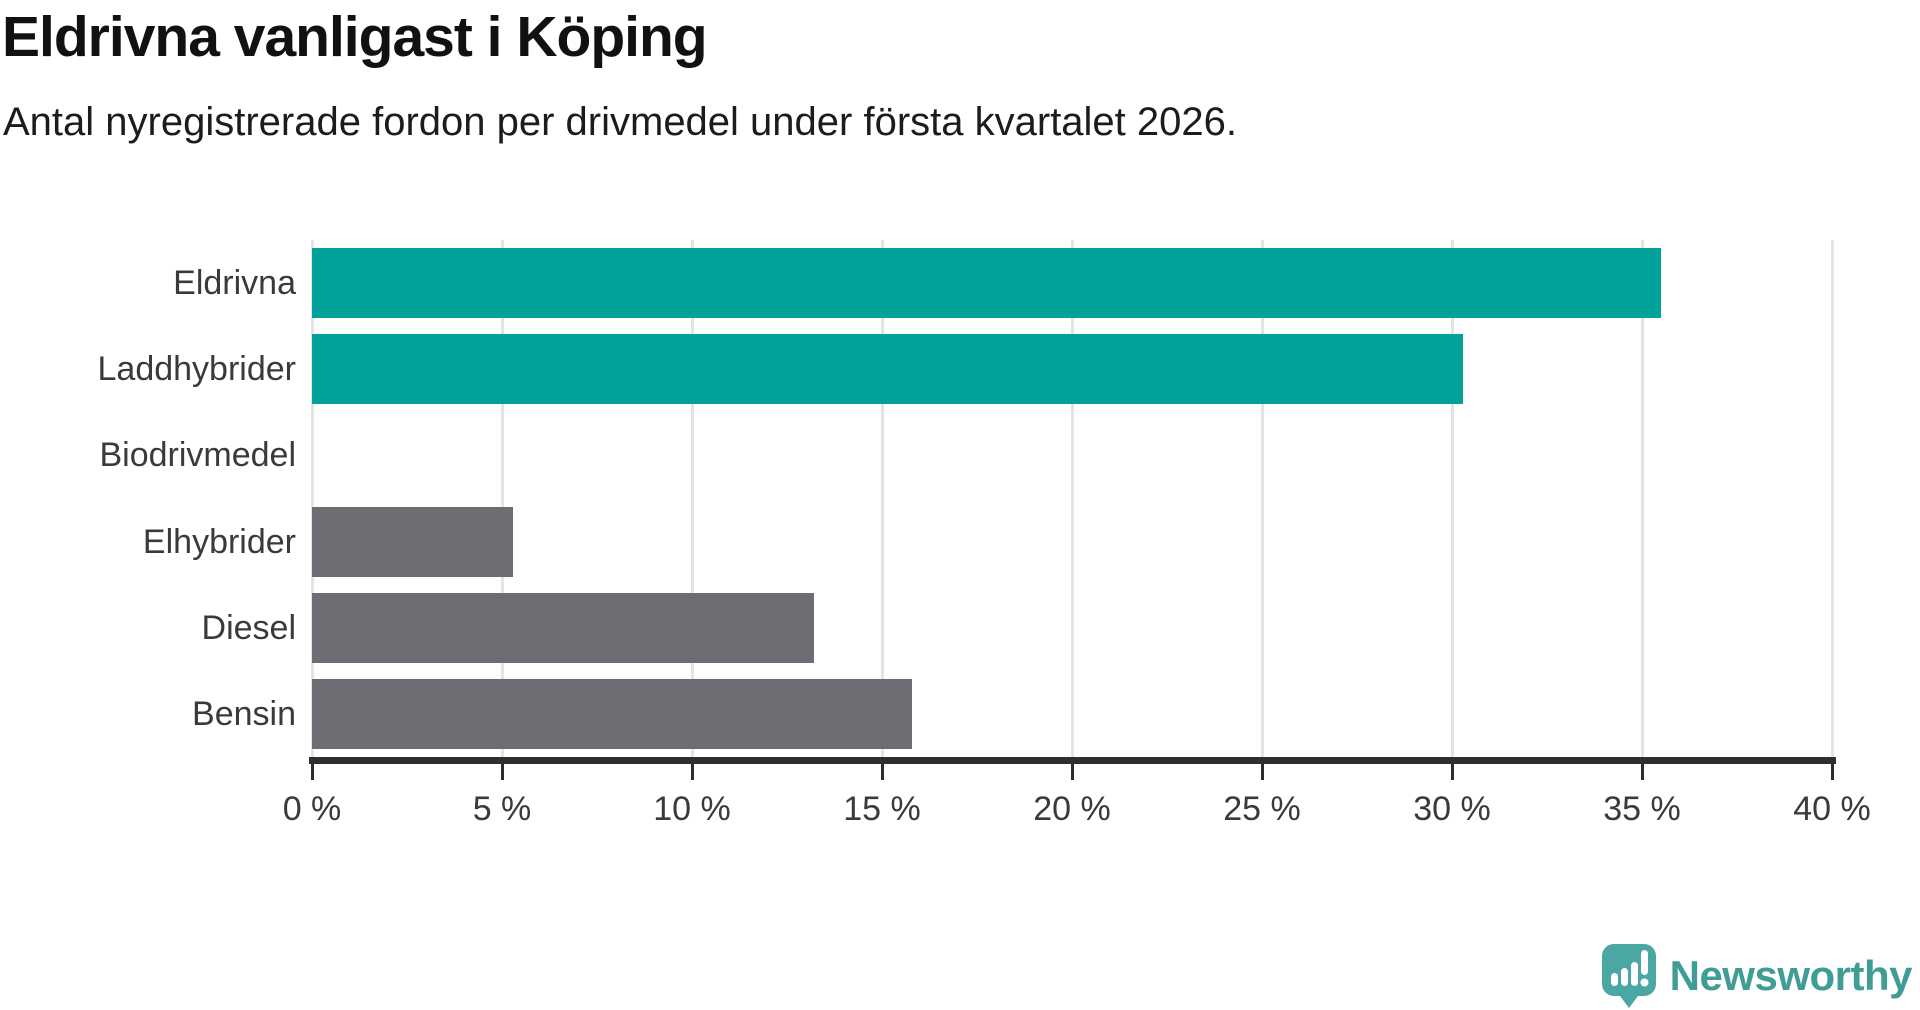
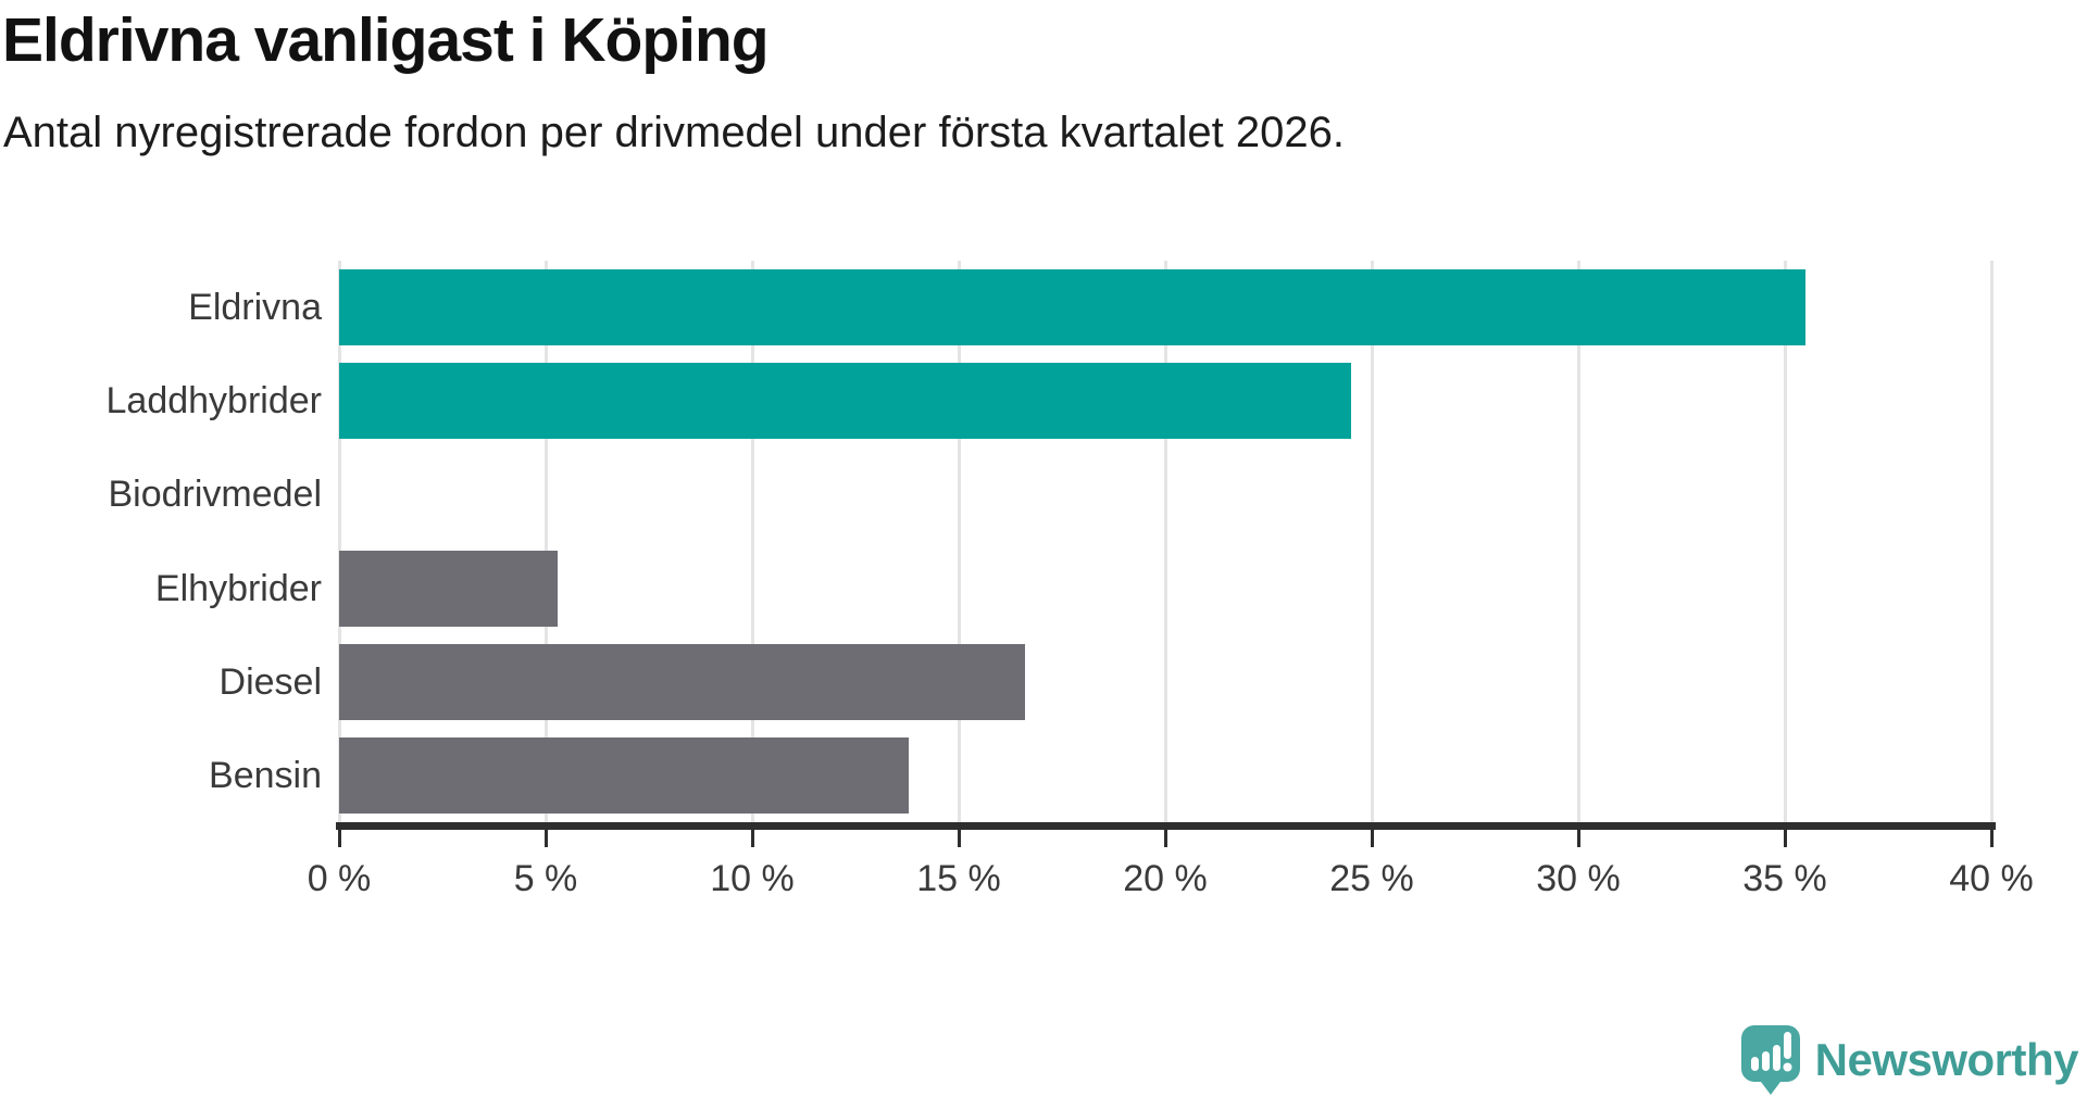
Laddhybrider: 30.3% -> 24.5%
Diesel: 13.2% -> 16.6%
Bensin: 15.8% -> 13.8%
